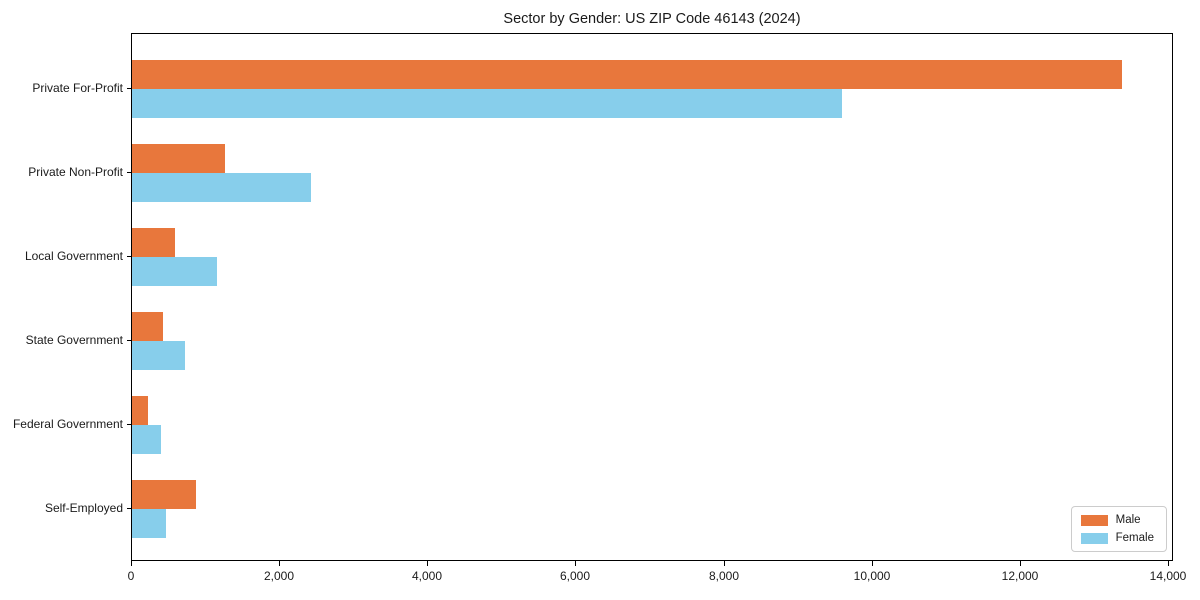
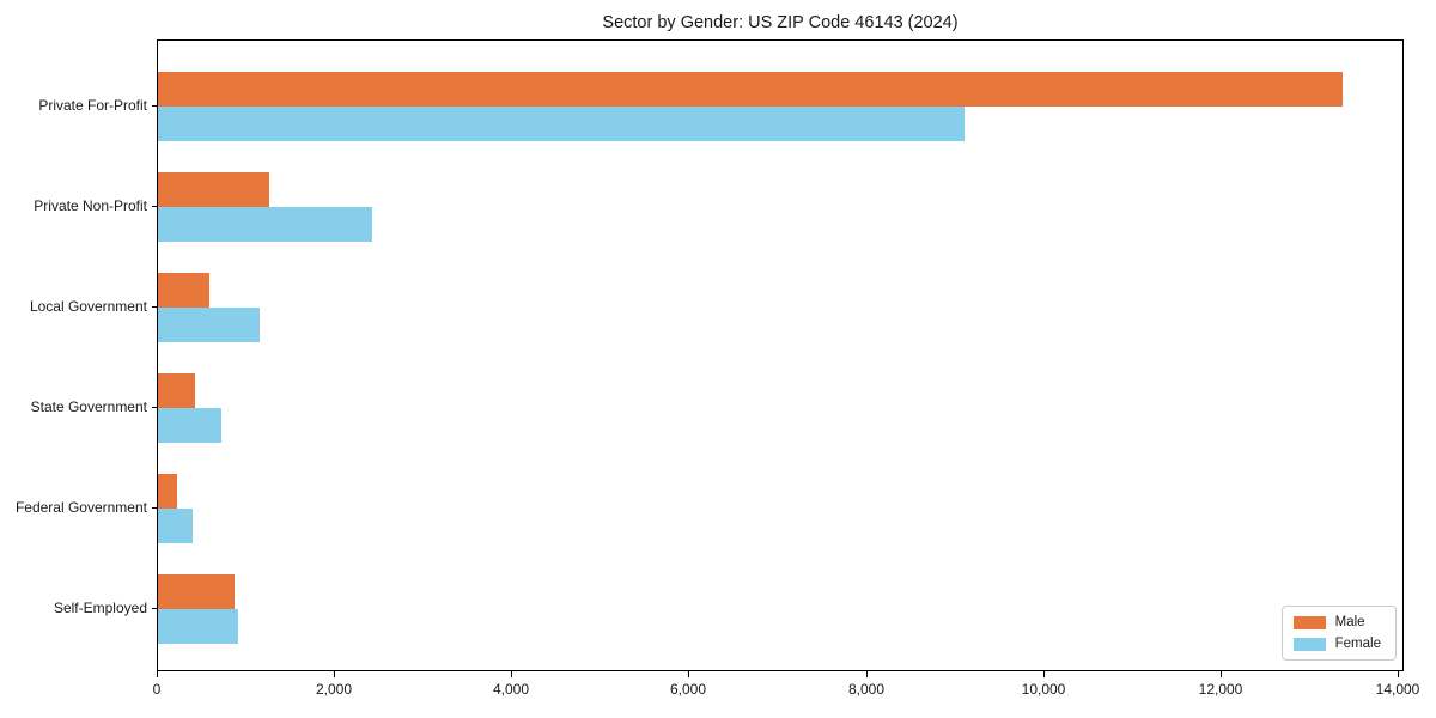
Female/Private For-Profit: 9600 -> 9100
Female/Self-Employed: 500 -> 900
